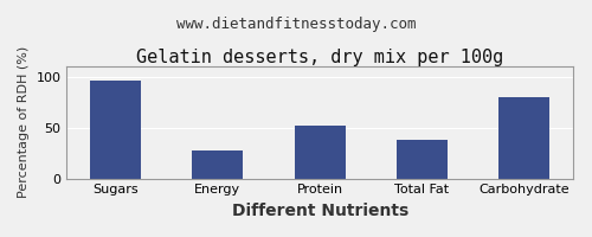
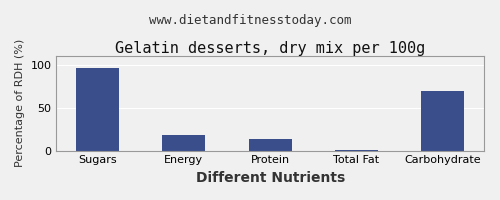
Energy: 28 -> 18
Protein: 52 -> 13
Total Fat: 38 -> 0
Carbohydrate: 80 -> 69
